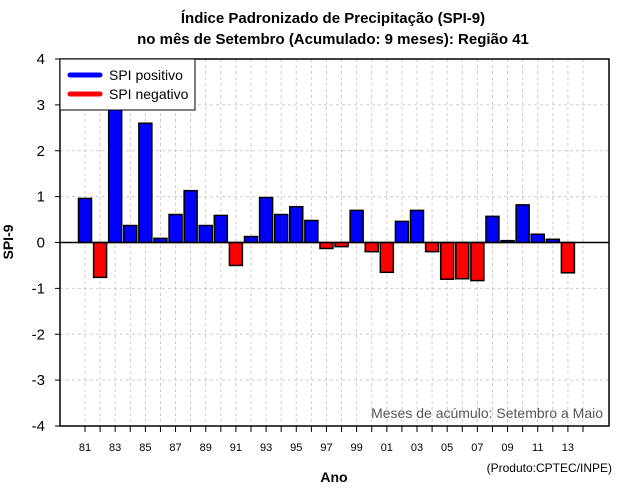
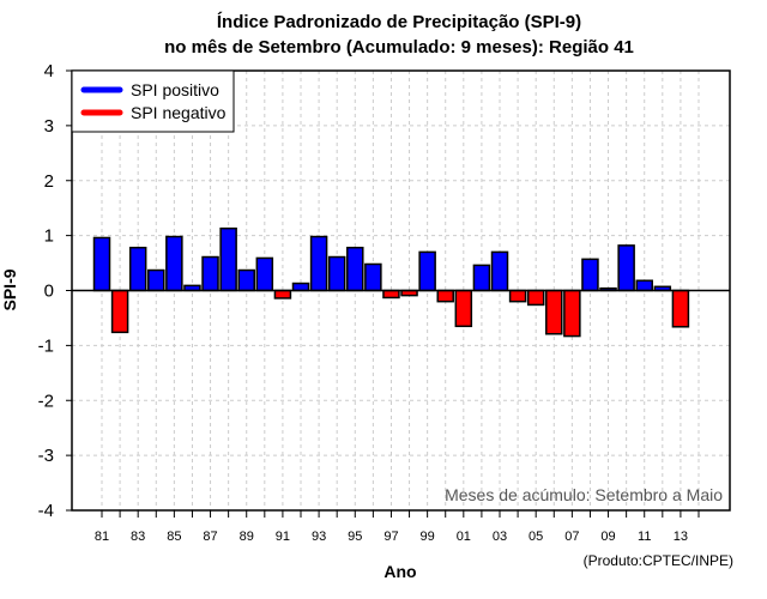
83: 3.0 -> 0.8
85: 2.6 -> 1.0
91: -0.5 -> -0.1
05: -0.8 -> -0.3
